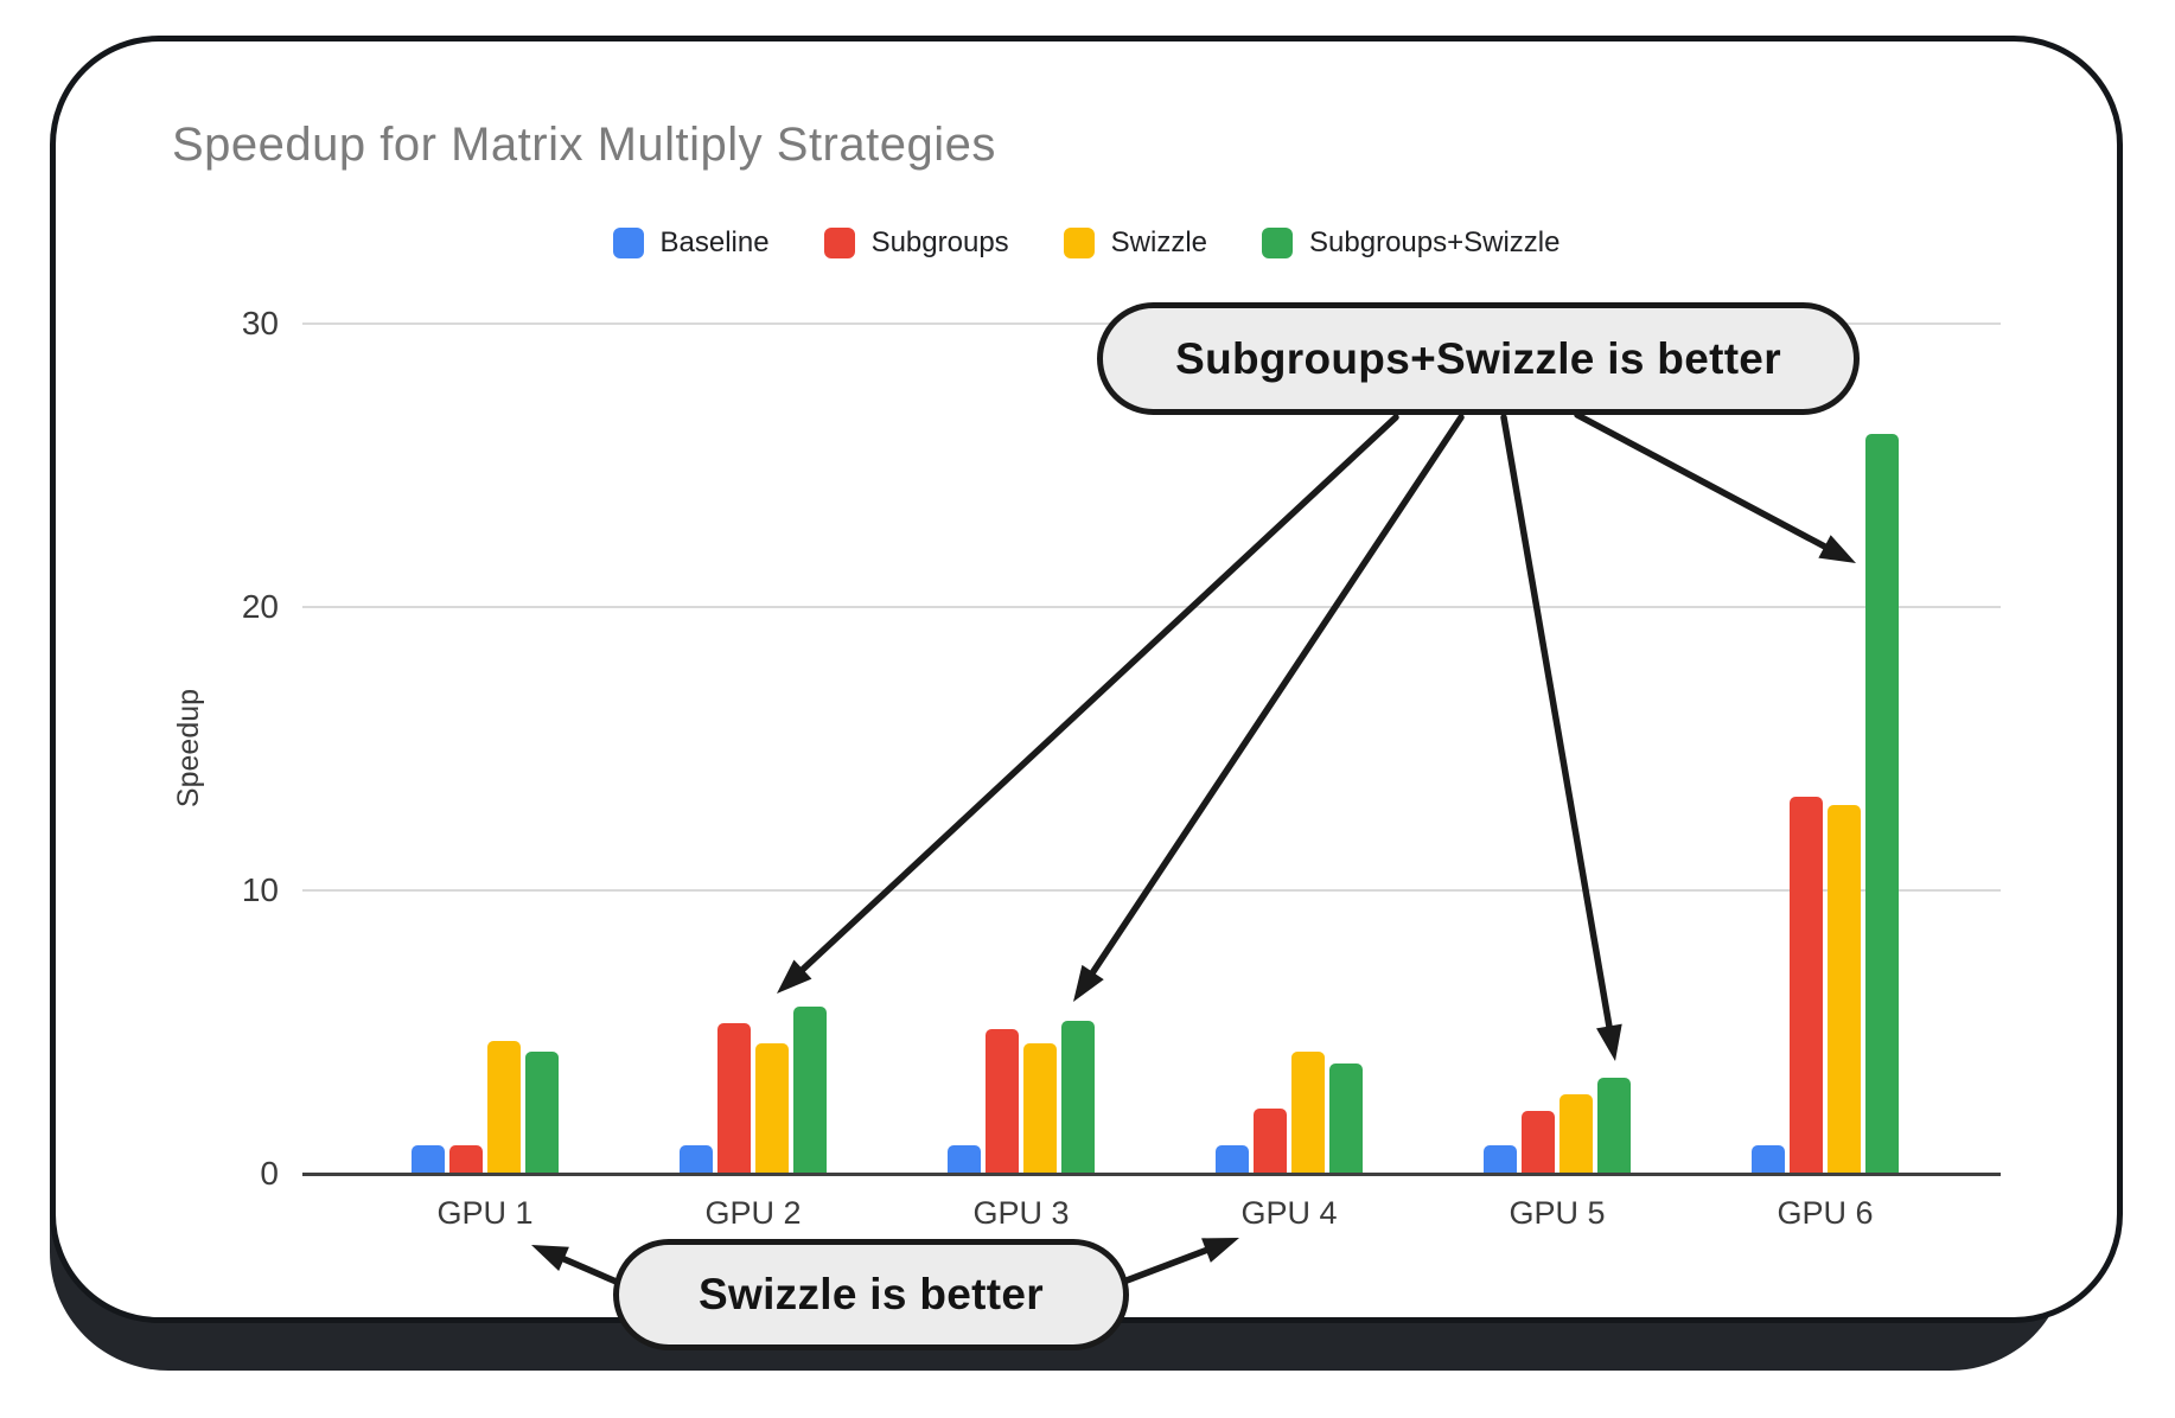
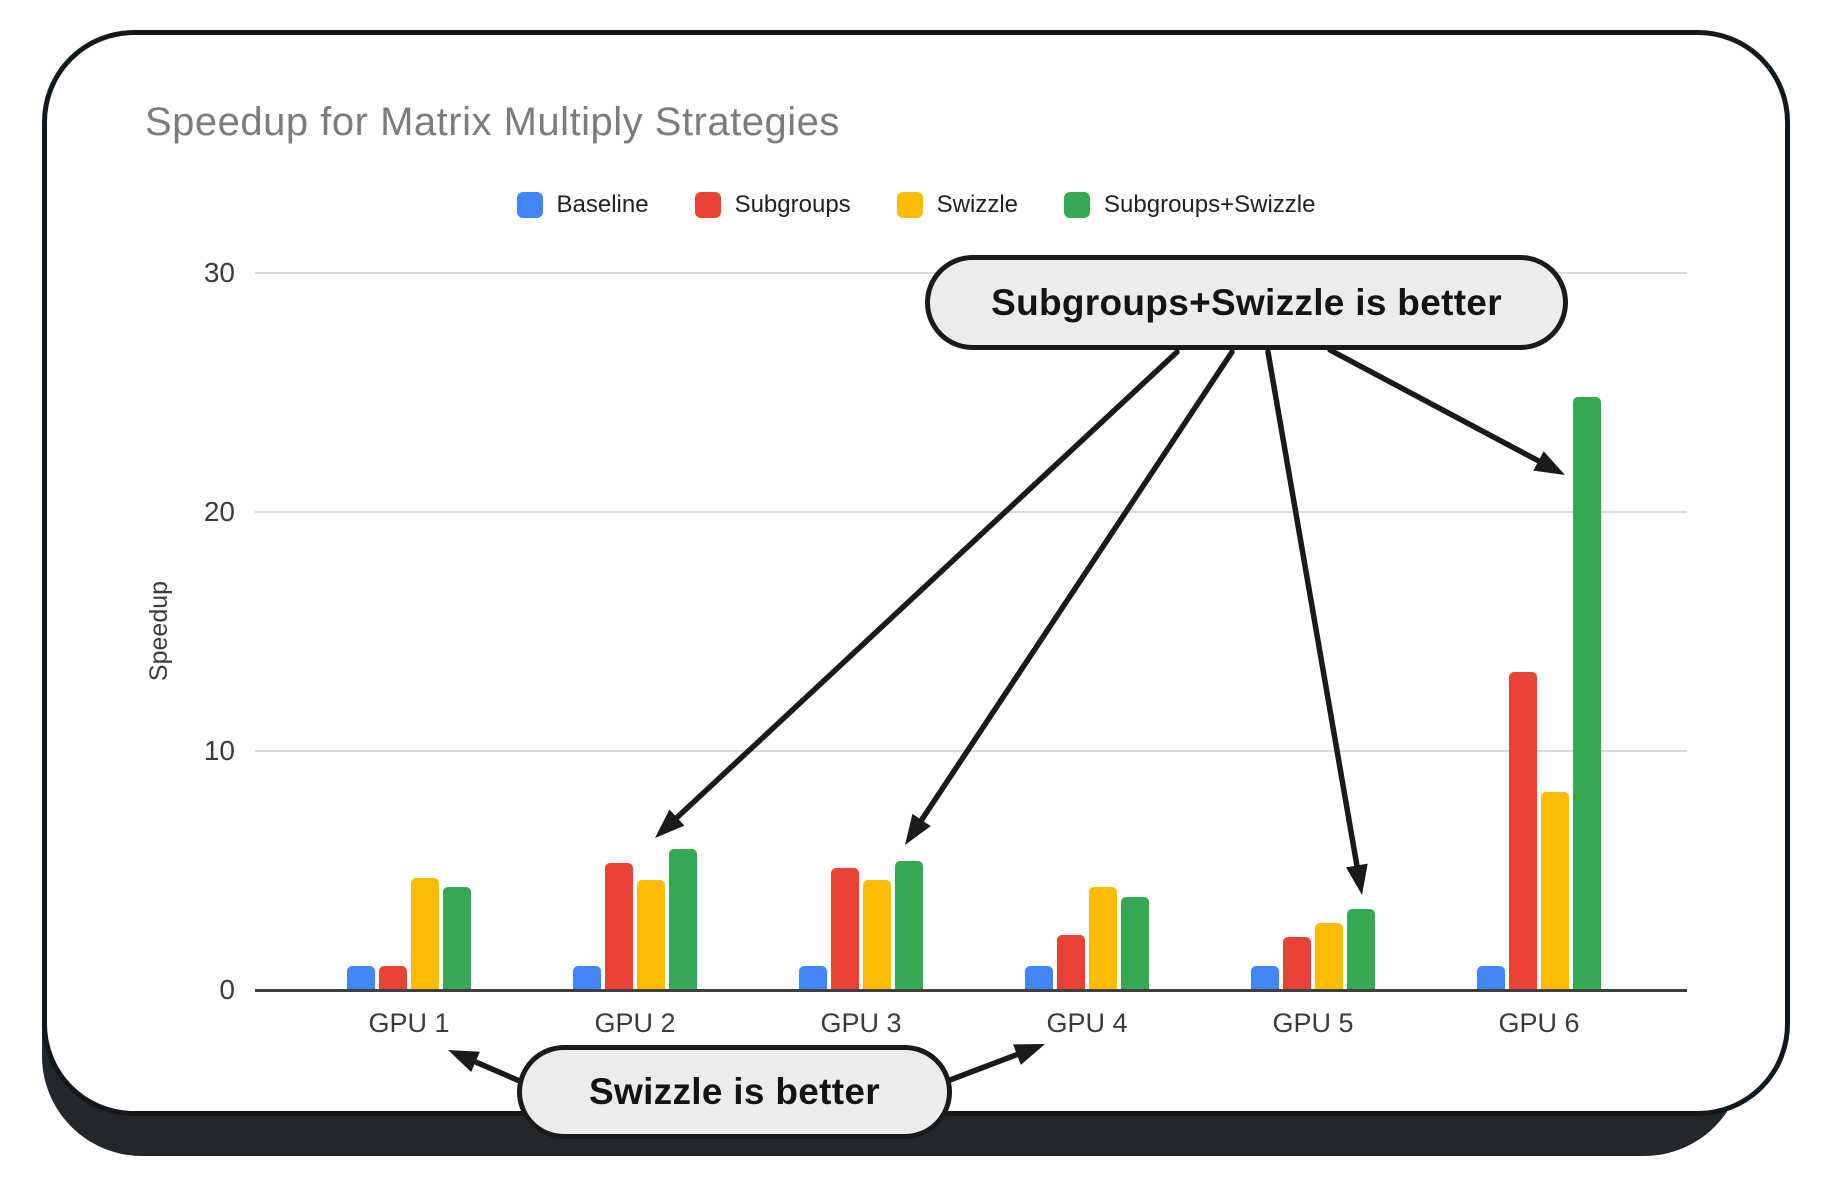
Swizzle/GPU 6: 13.0 -> 8.3
Subgroups+Swizzle/GPU 6: 26.1 -> 24.8
